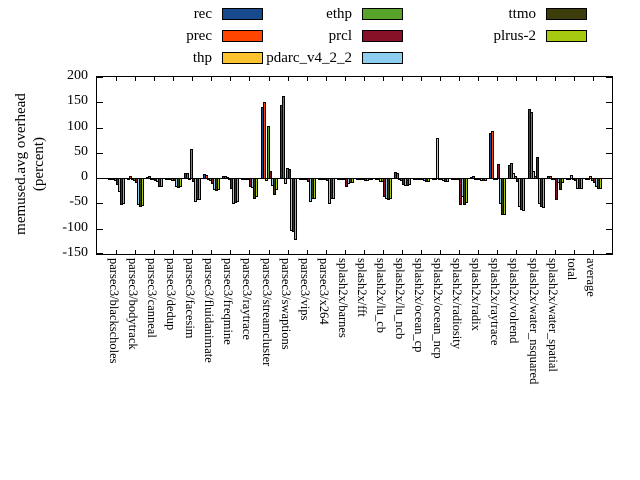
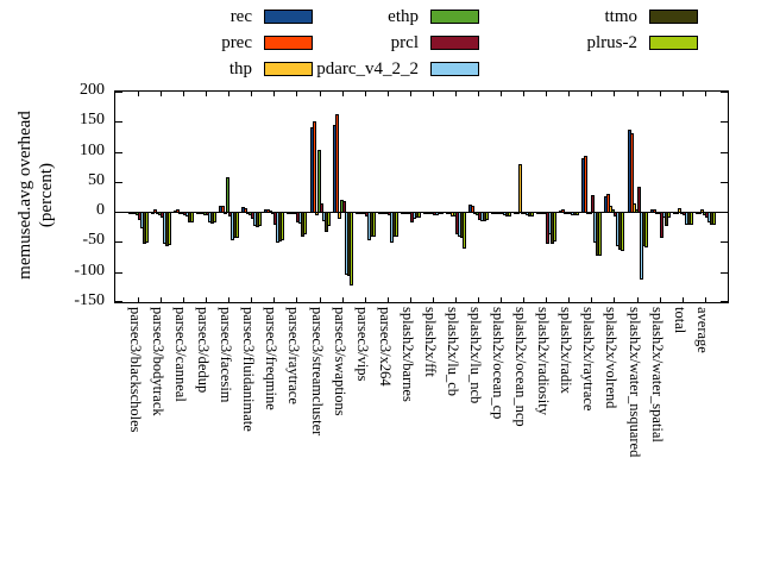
plrus-2/splash2x/lu_cb: -40 -> -60
pdarc_v4_2_2/splash2x/water_nsquared: -50 -> -110
